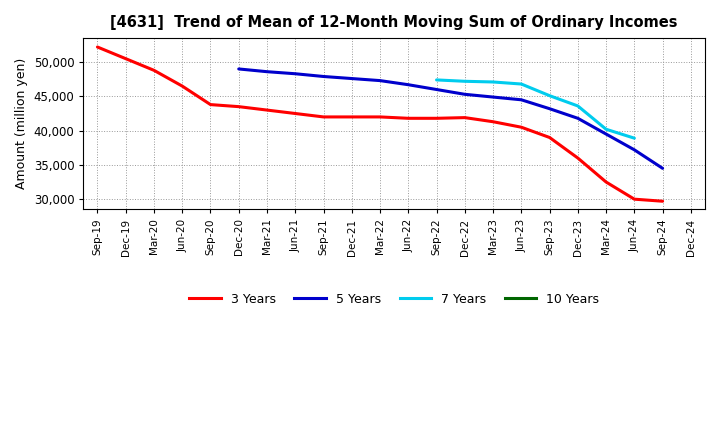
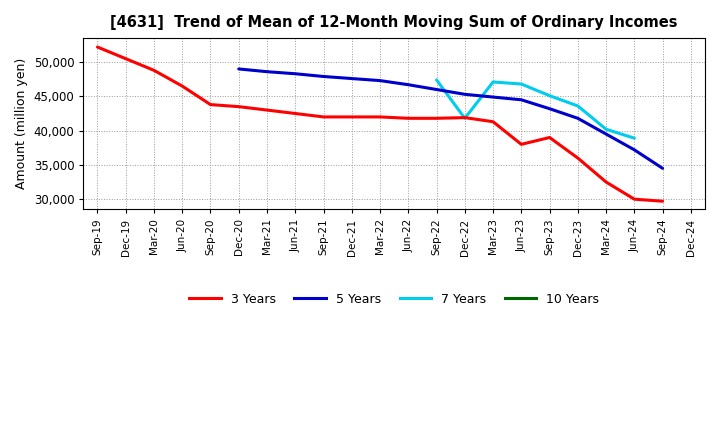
7 Years/Dec-22: 47,200 -> 41,800
3 Years/Jun-23: 40,500 -> 38,000
